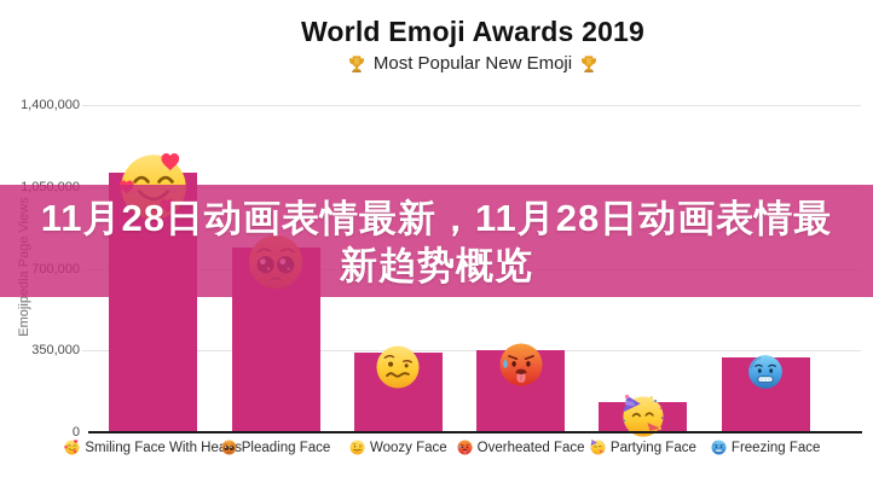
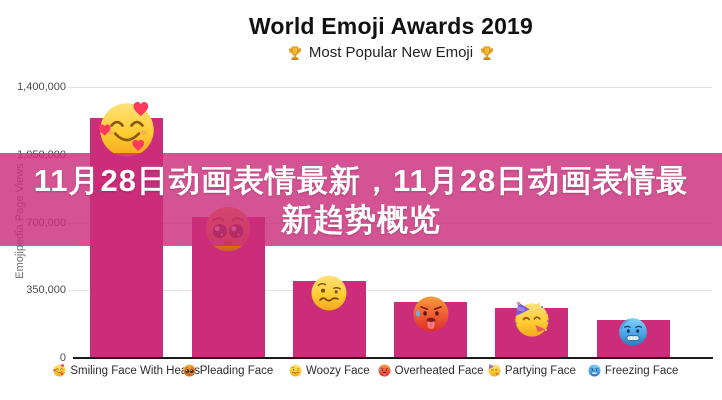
Smiling Face With Hearts: 1110000 -> 1240000
Pleading Face: 790000 -> 730000
Woozy Face: 340000 -> 400000
Overheated Face: 350000 -> 290000
Partying Face: 130000 -> 260000
Freezing Face: 320000 -> 200000
